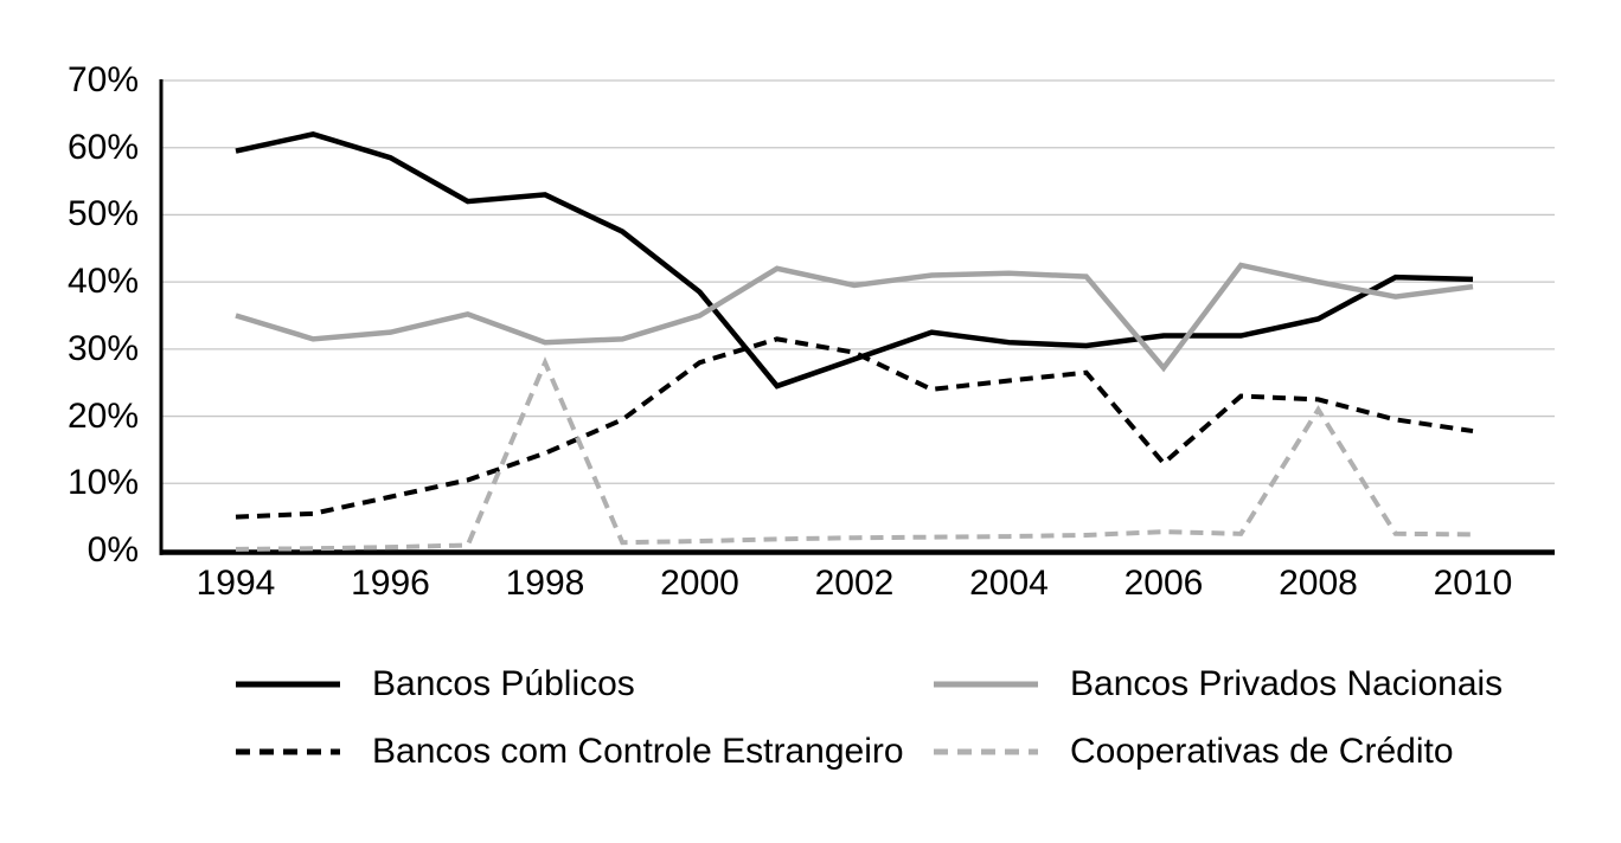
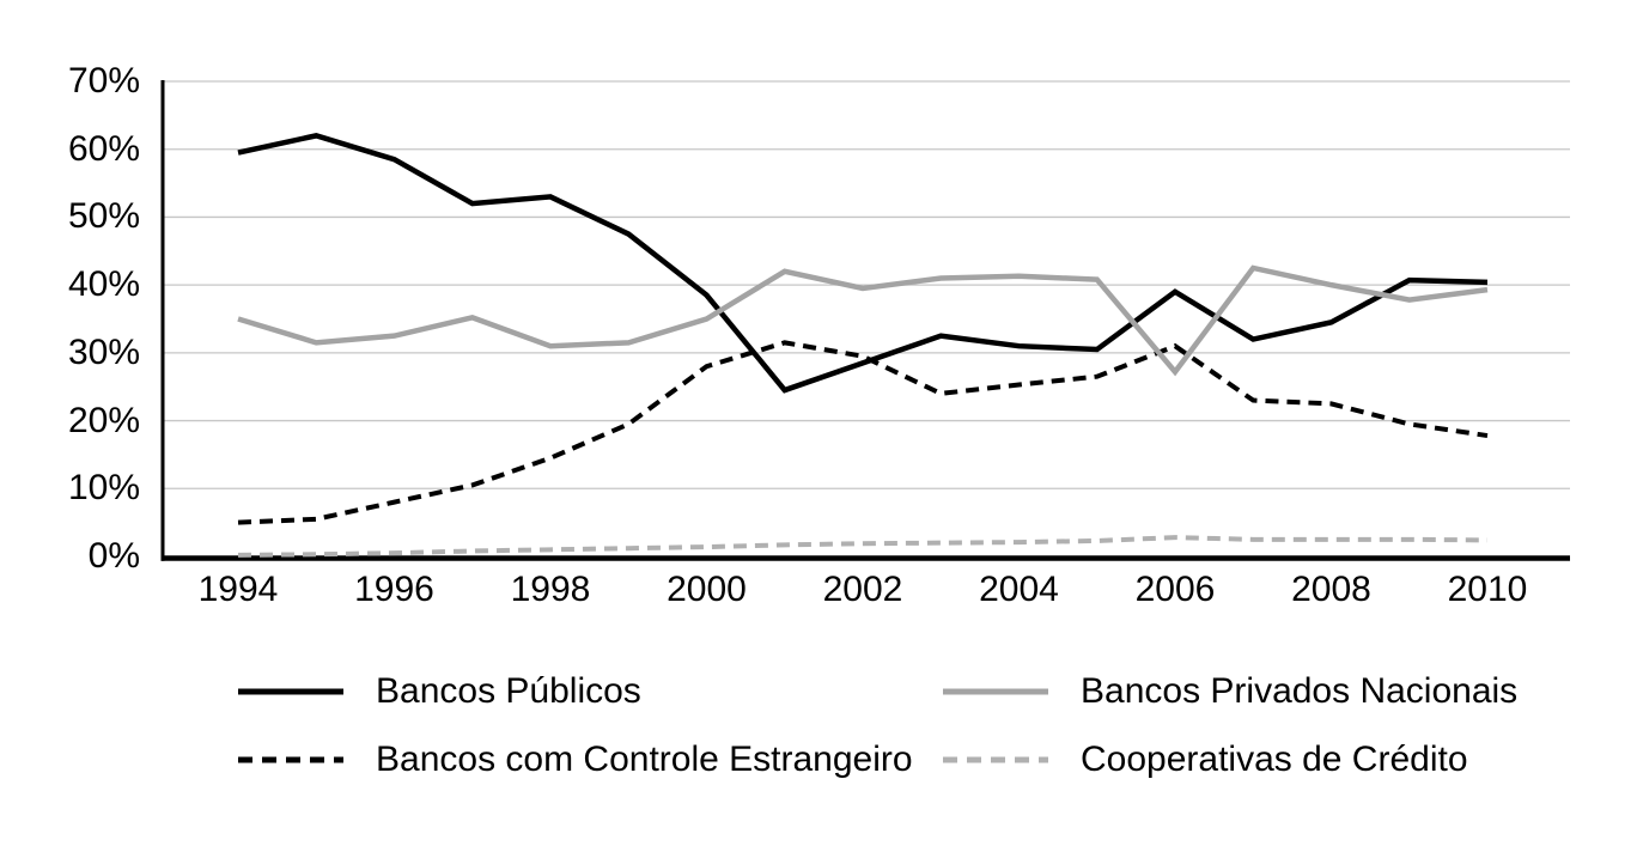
Cooperativas de Crédito/1998: 28% -> 1%
Bancos Públicos/2006: 32% -> 39%
Bancos com Controle Estrangeiro/2006: 13% -> 31%
Cooperativas de Crédito/2008: 21% -> 2%
